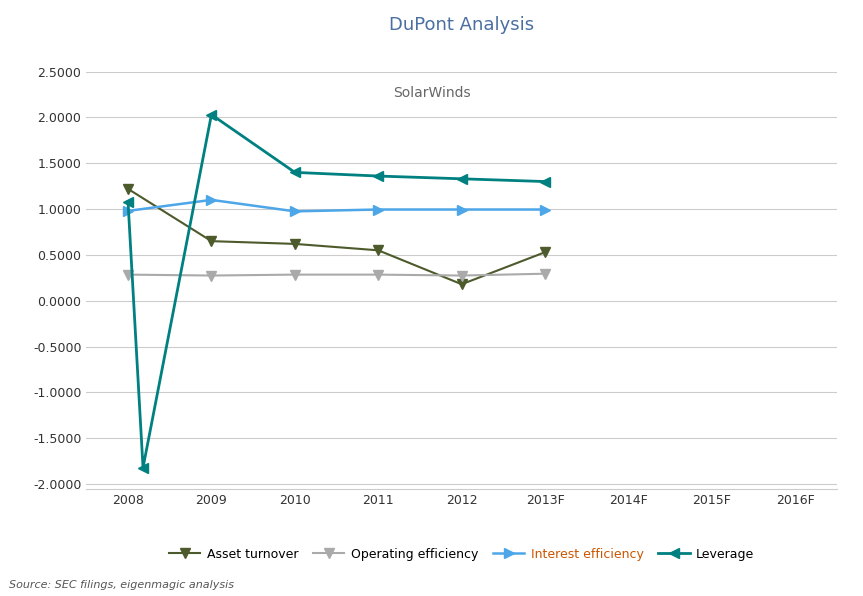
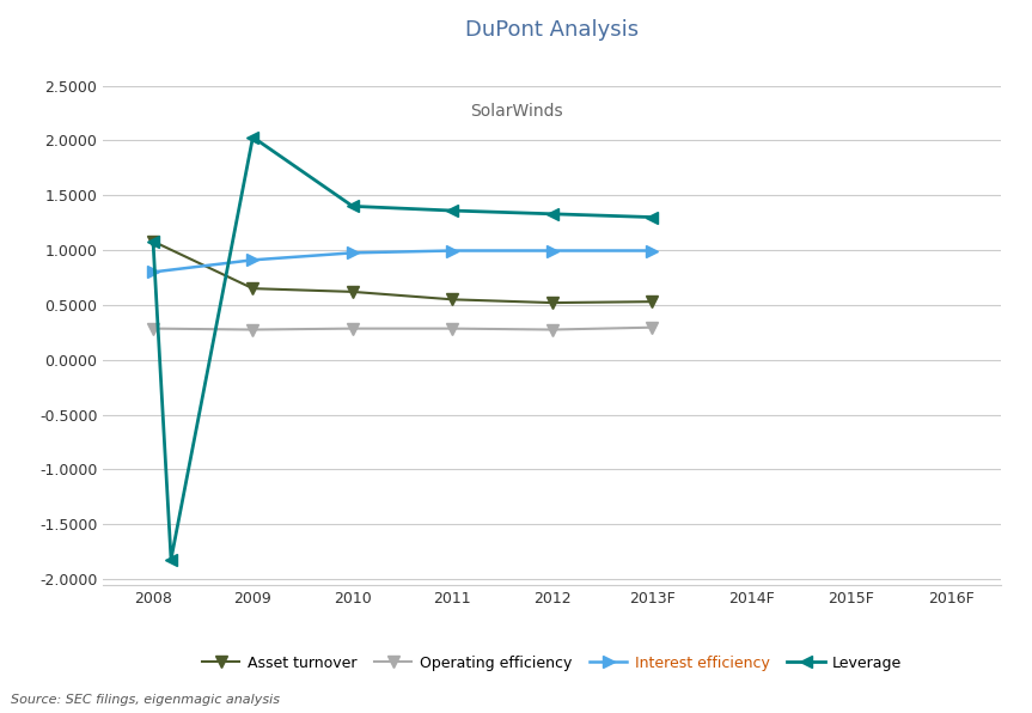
Asset turnover/2008: 1.22 -> 1.08
Interest efficiency/2008: 0.98 -> 0.80
Interest efficiency/2009: 1.10 -> 0.91
Asset turnover/2012: 0.18 -> 0.52
